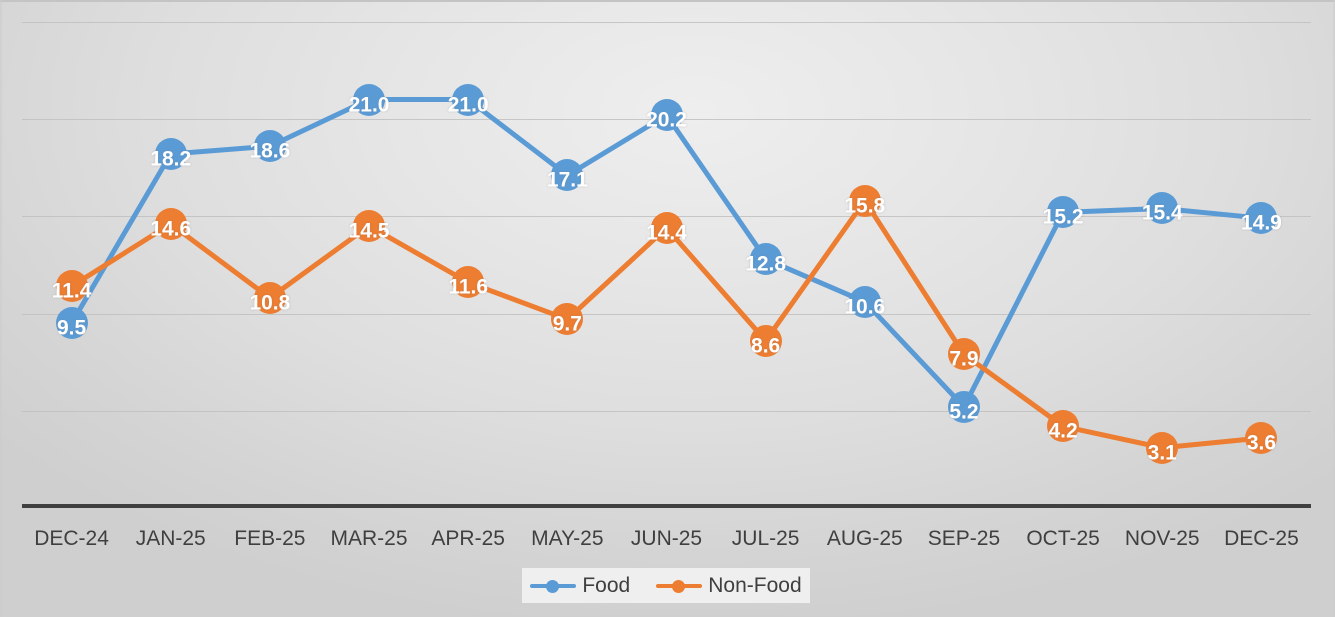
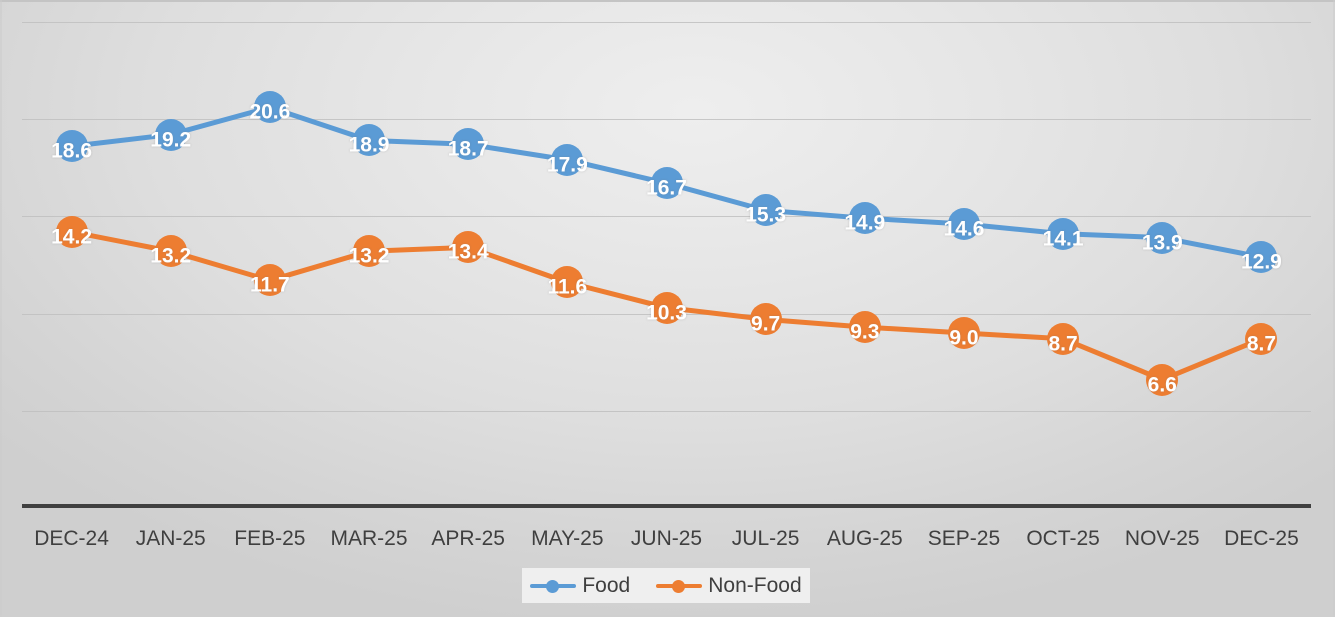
Food/DEC-24: 9.5 -> 18.6
Non-Food/DEC-24: 11.4 -> 14.2
Food/JAN-25: 18.2 -> 19.2
Non-Food/JAN-25: 14.6 -> 13.2
Food/FEB-25: 18.6 -> 20.6
Non-Food/FEB-25: 10.8 -> 11.7
Food/MAR-25: 21.0 -> 18.9
Non-Food/MAR-25: 14.5 -> 13.2
Food/APR-25: 21.0 -> 18.7
Non-Food/APR-25: 11.6 -> 13.4
Food/MAY-25: 17.1 -> 17.9
Non-Food/MAY-25: 9.7 -> 11.6
Food/JUN-25: 20.2 -> 16.7
Non-Food/JUN-25: 14.4 -> 10.3
Food/JUL-25: 12.8 -> 15.3
Non-Food/JUL-25: 8.6 -> 9.7
Food/AUG-25: 10.6 -> 14.9
Non-Food/AUG-25: 15.8 -> 9.3
Food/SEP-25: 5.2 -> 14.6
Non-Food/SEP-25: 7.9 -> 9.0
Food/OCT-25: 15.2 -> 14.1
Non-Food/OCT-25: 4.2 -> 8.7
Food/NOV-25: 15.4 -> 13.9
Non-Food/NOV-25: 3.1 -> 6.6
Food/DEC-25: 14.9 -> 12.9
Non-Food/DEC-25: 3.6 -> 8.7
